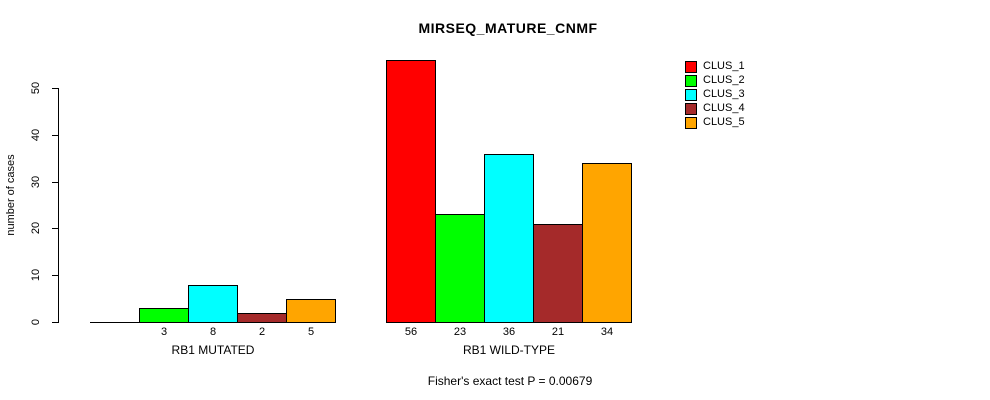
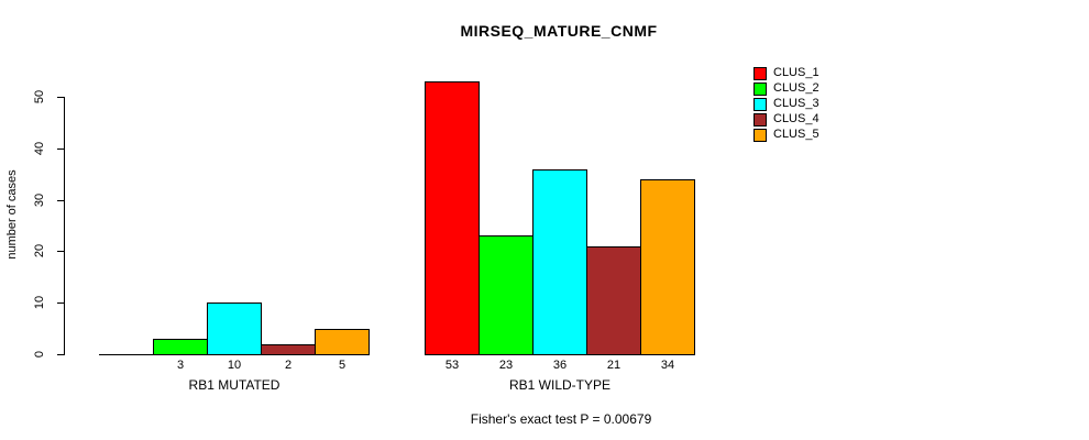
CLUS_3/RB1 MUTATED: 8 -> 10
CLUS_1/RB1 WILD-TYPE: 56 -> 53
